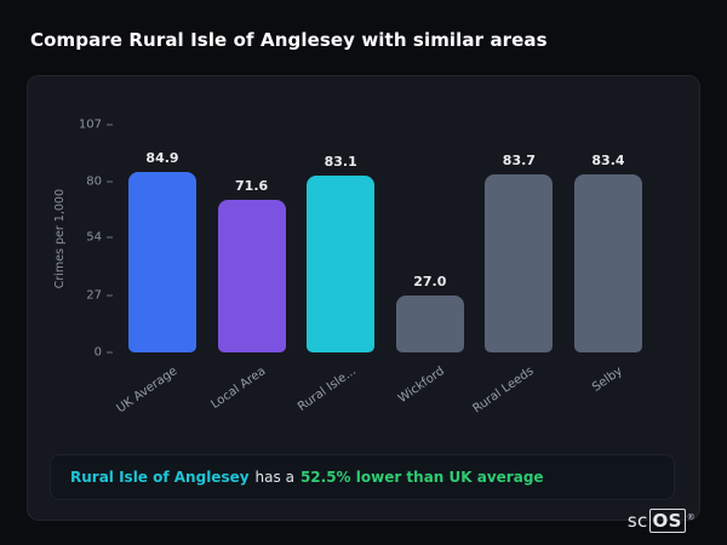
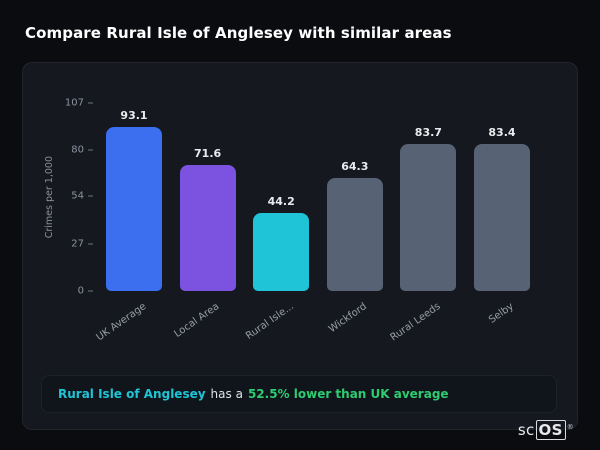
UK Average: 84.9 -> 93.1
Rural Isle...: 83.1 -> 44.2
Wickford: 27.0 -> 64.3
